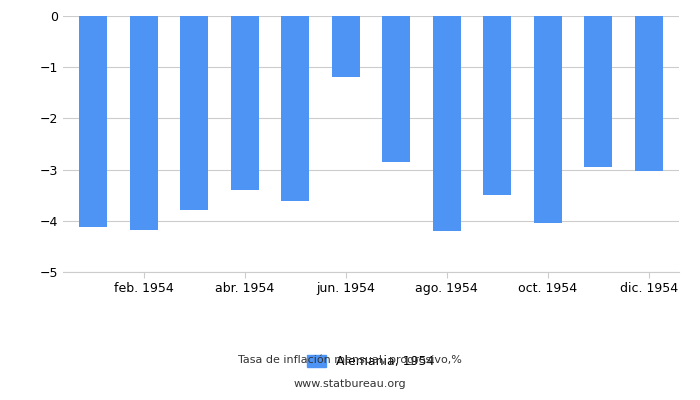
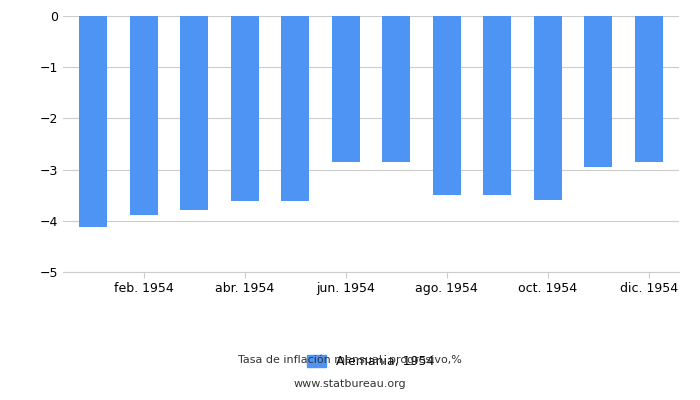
feb. 1954: -4.18 -> -3.88
abr. 1954: -3.40 -> -3.62
jun. 1954: -1.20 -> -2.85
ago. 1954: -4.20 -> -3.50
oct. 1954: -4.04 -> -3.60
dic. 1954: -3.02 -> -2.85
